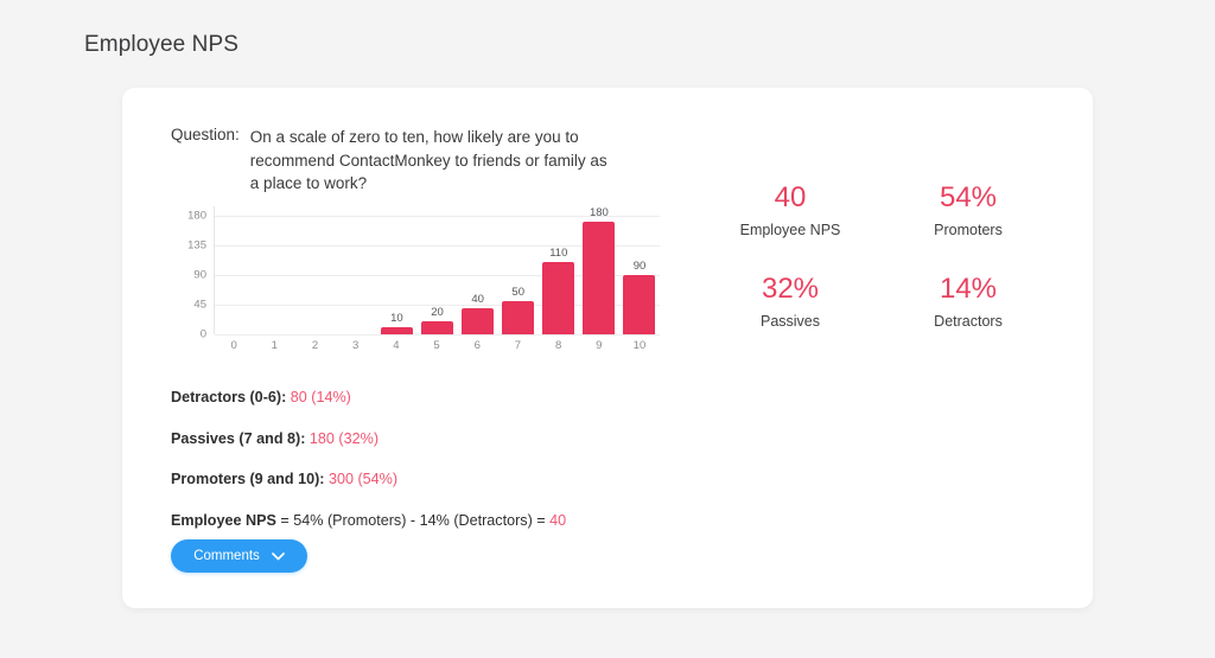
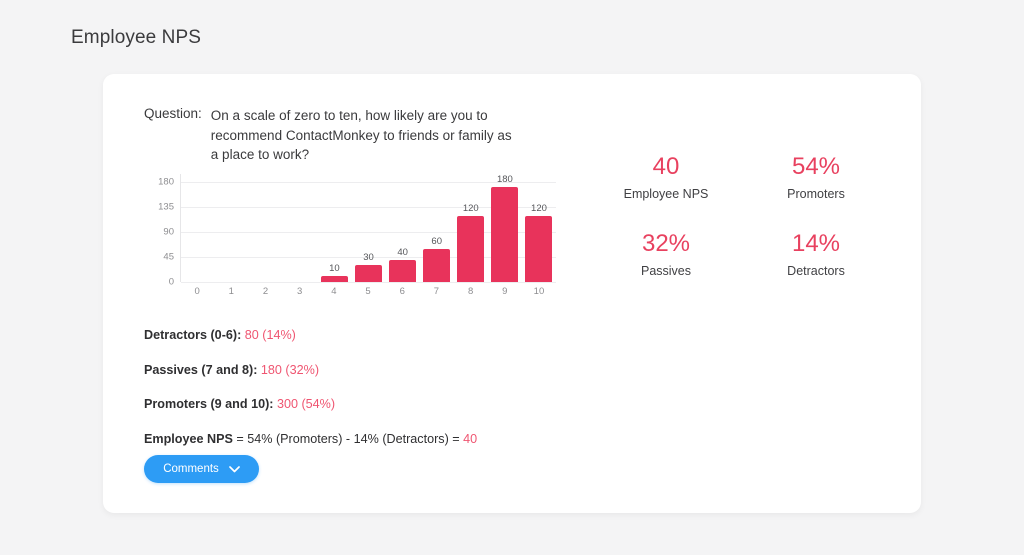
5: 20 -> 30
7: 50 -> 60
8: 110 -> 120
10: 90 -> 120
